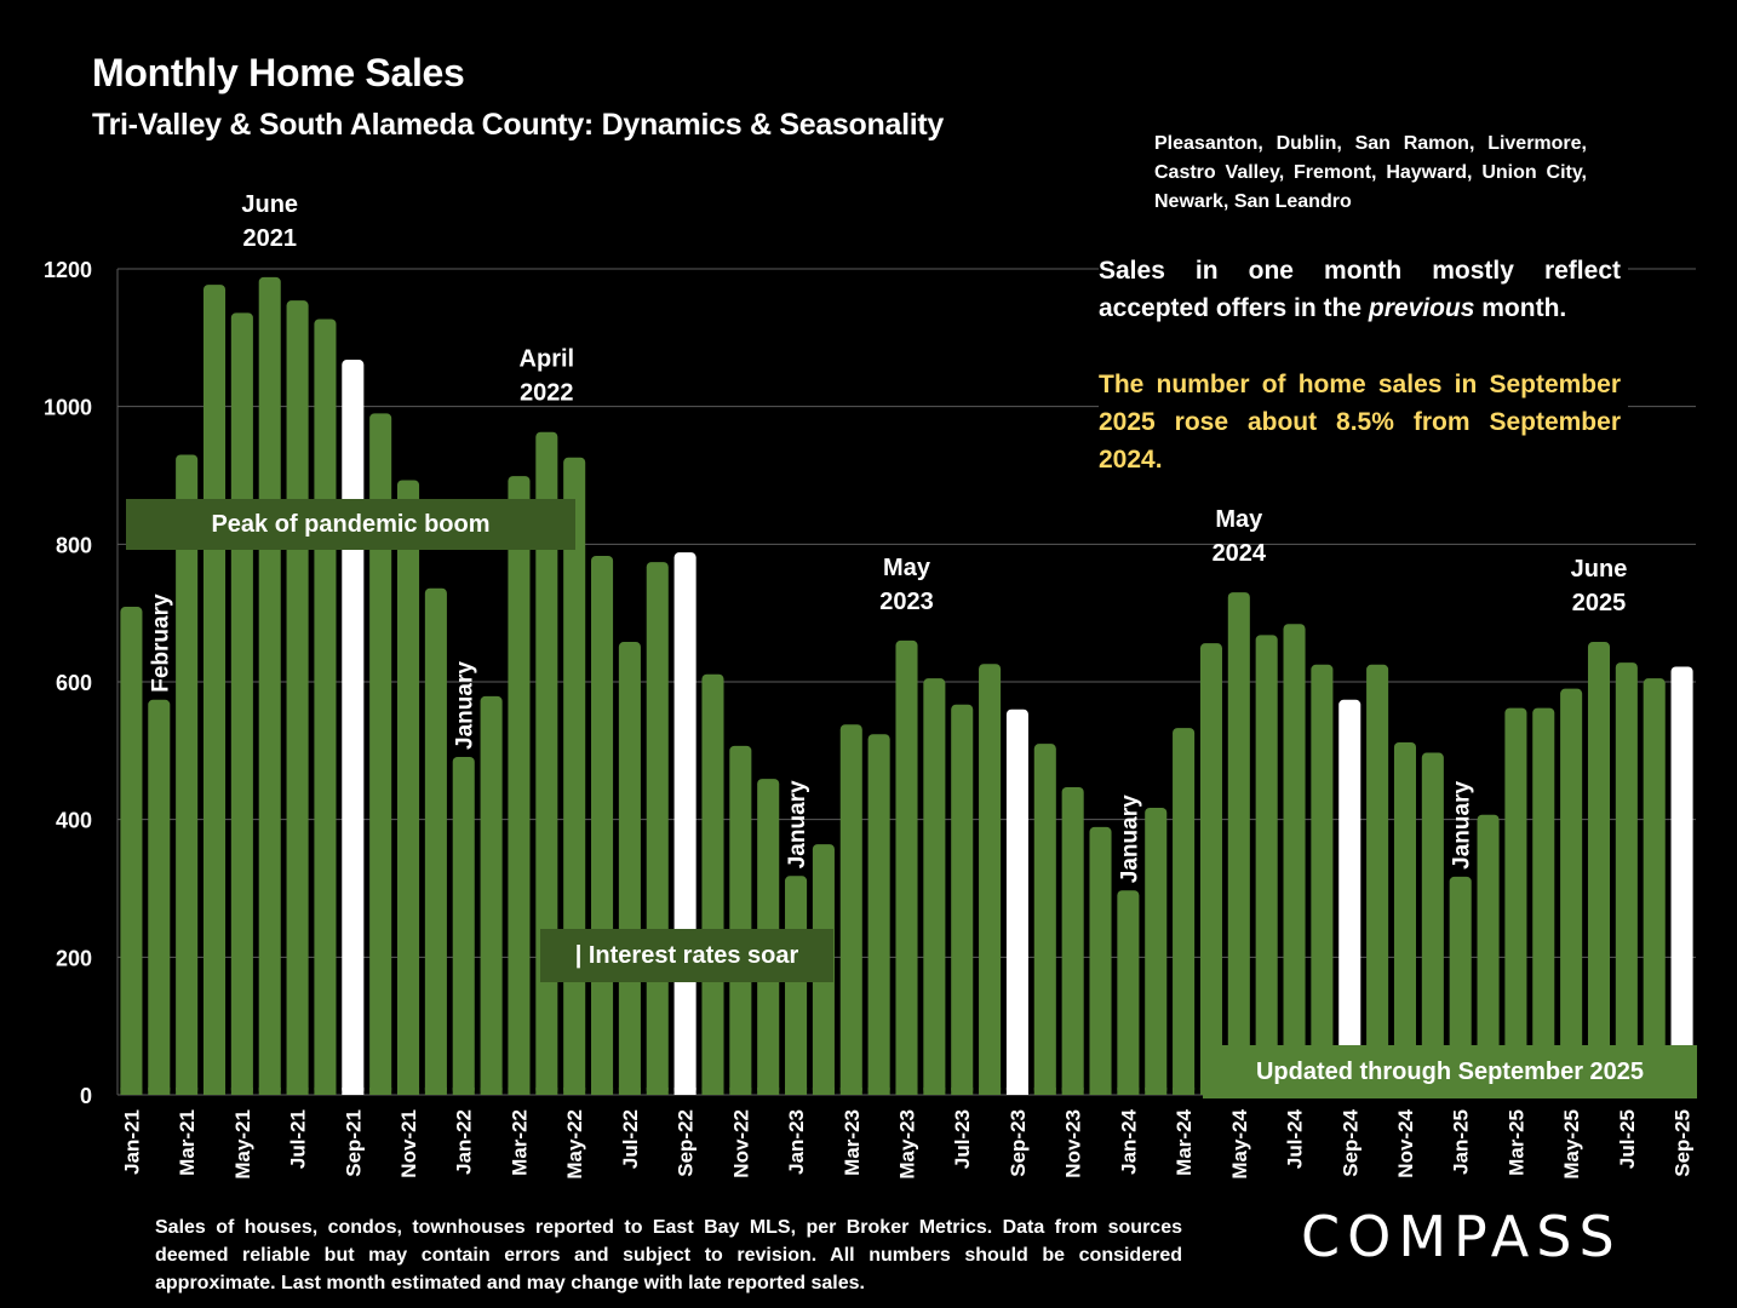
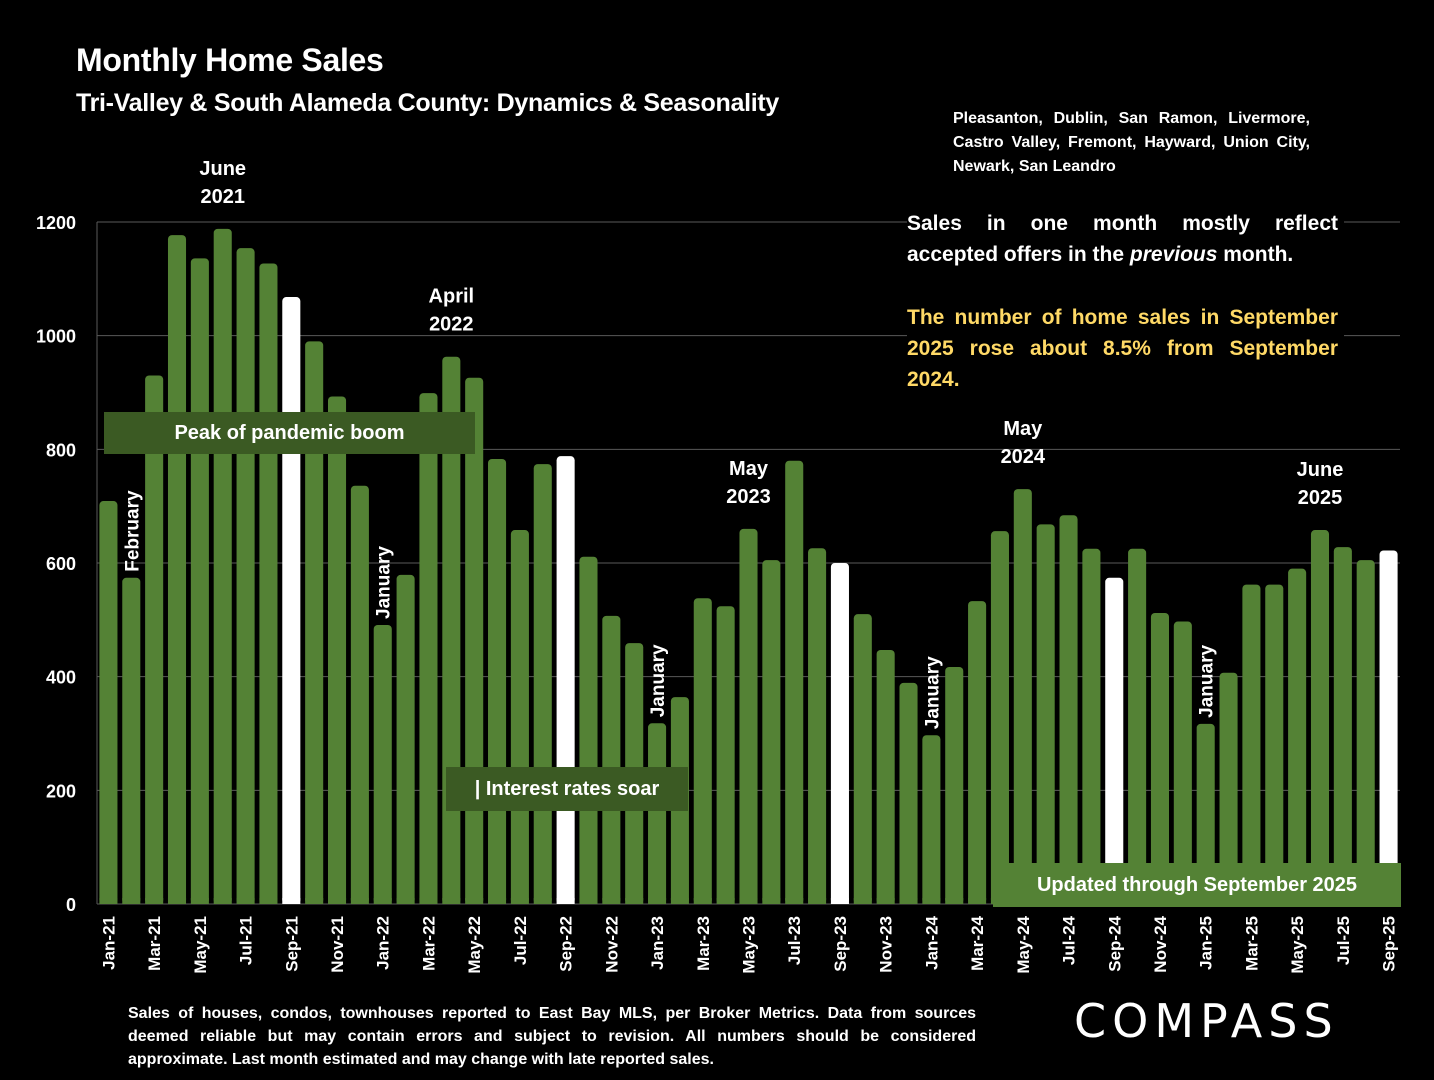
Jul-23: 570 -> 780
Sep-23: 560 -> 600
